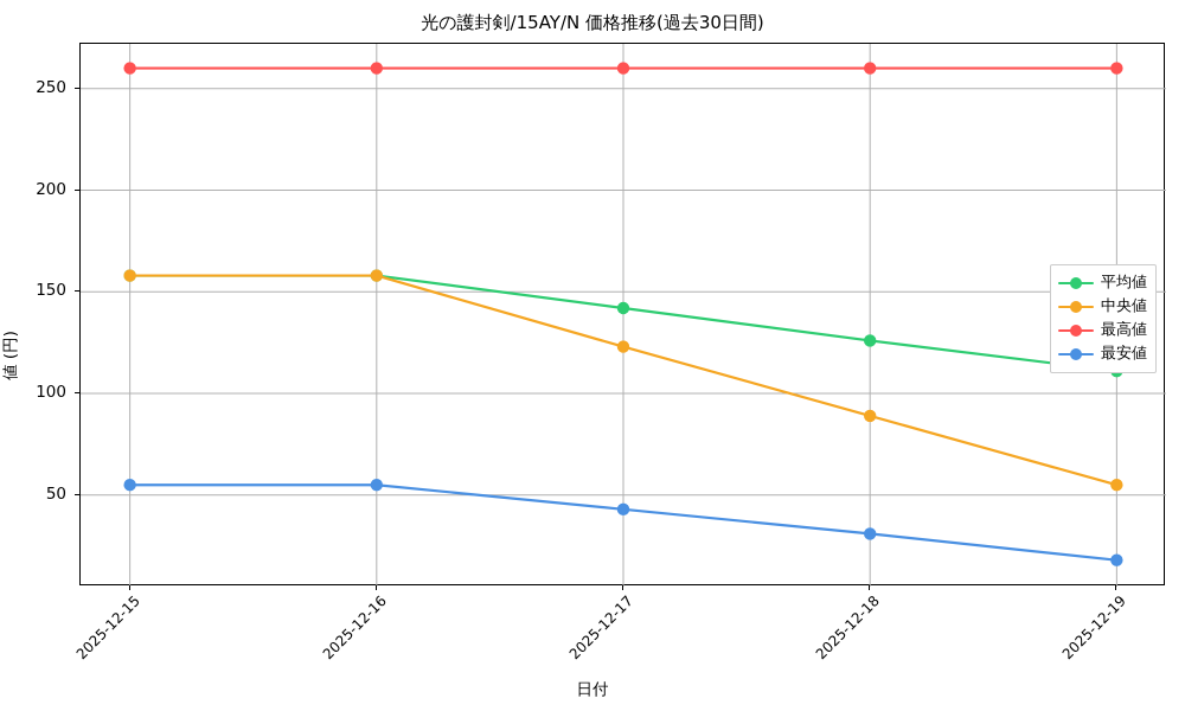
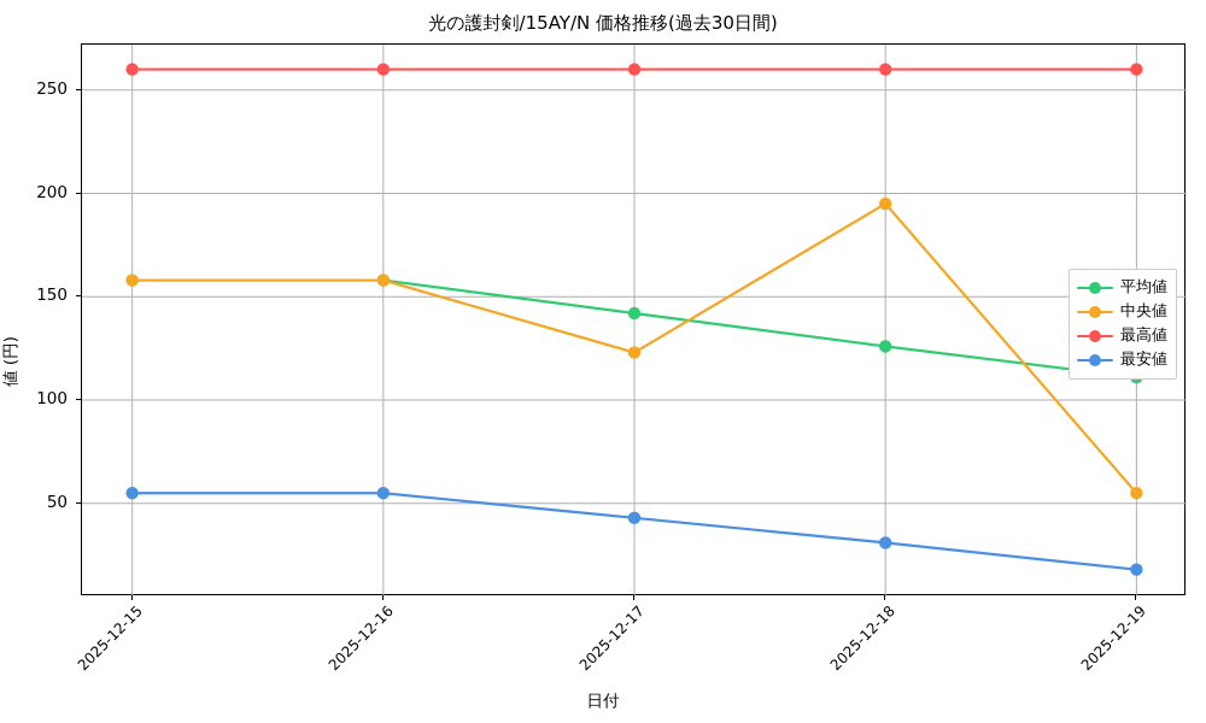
中央値/2025-12-18: 89 -> 195
